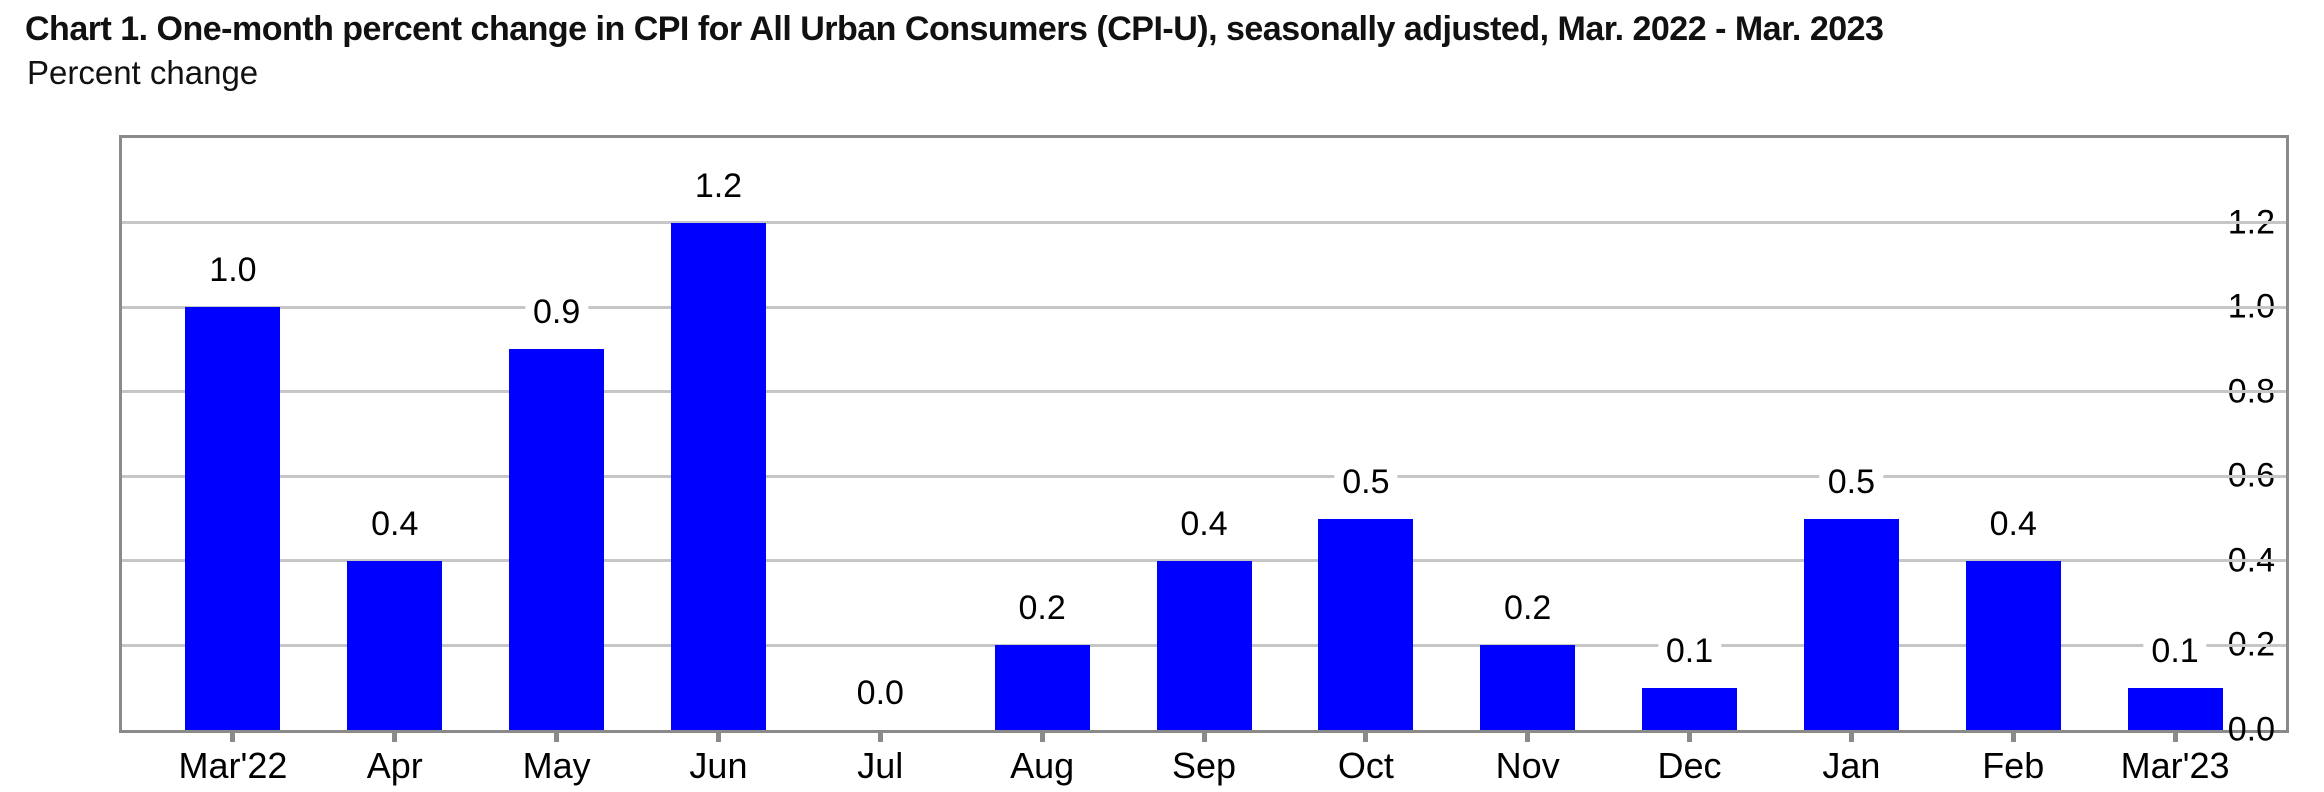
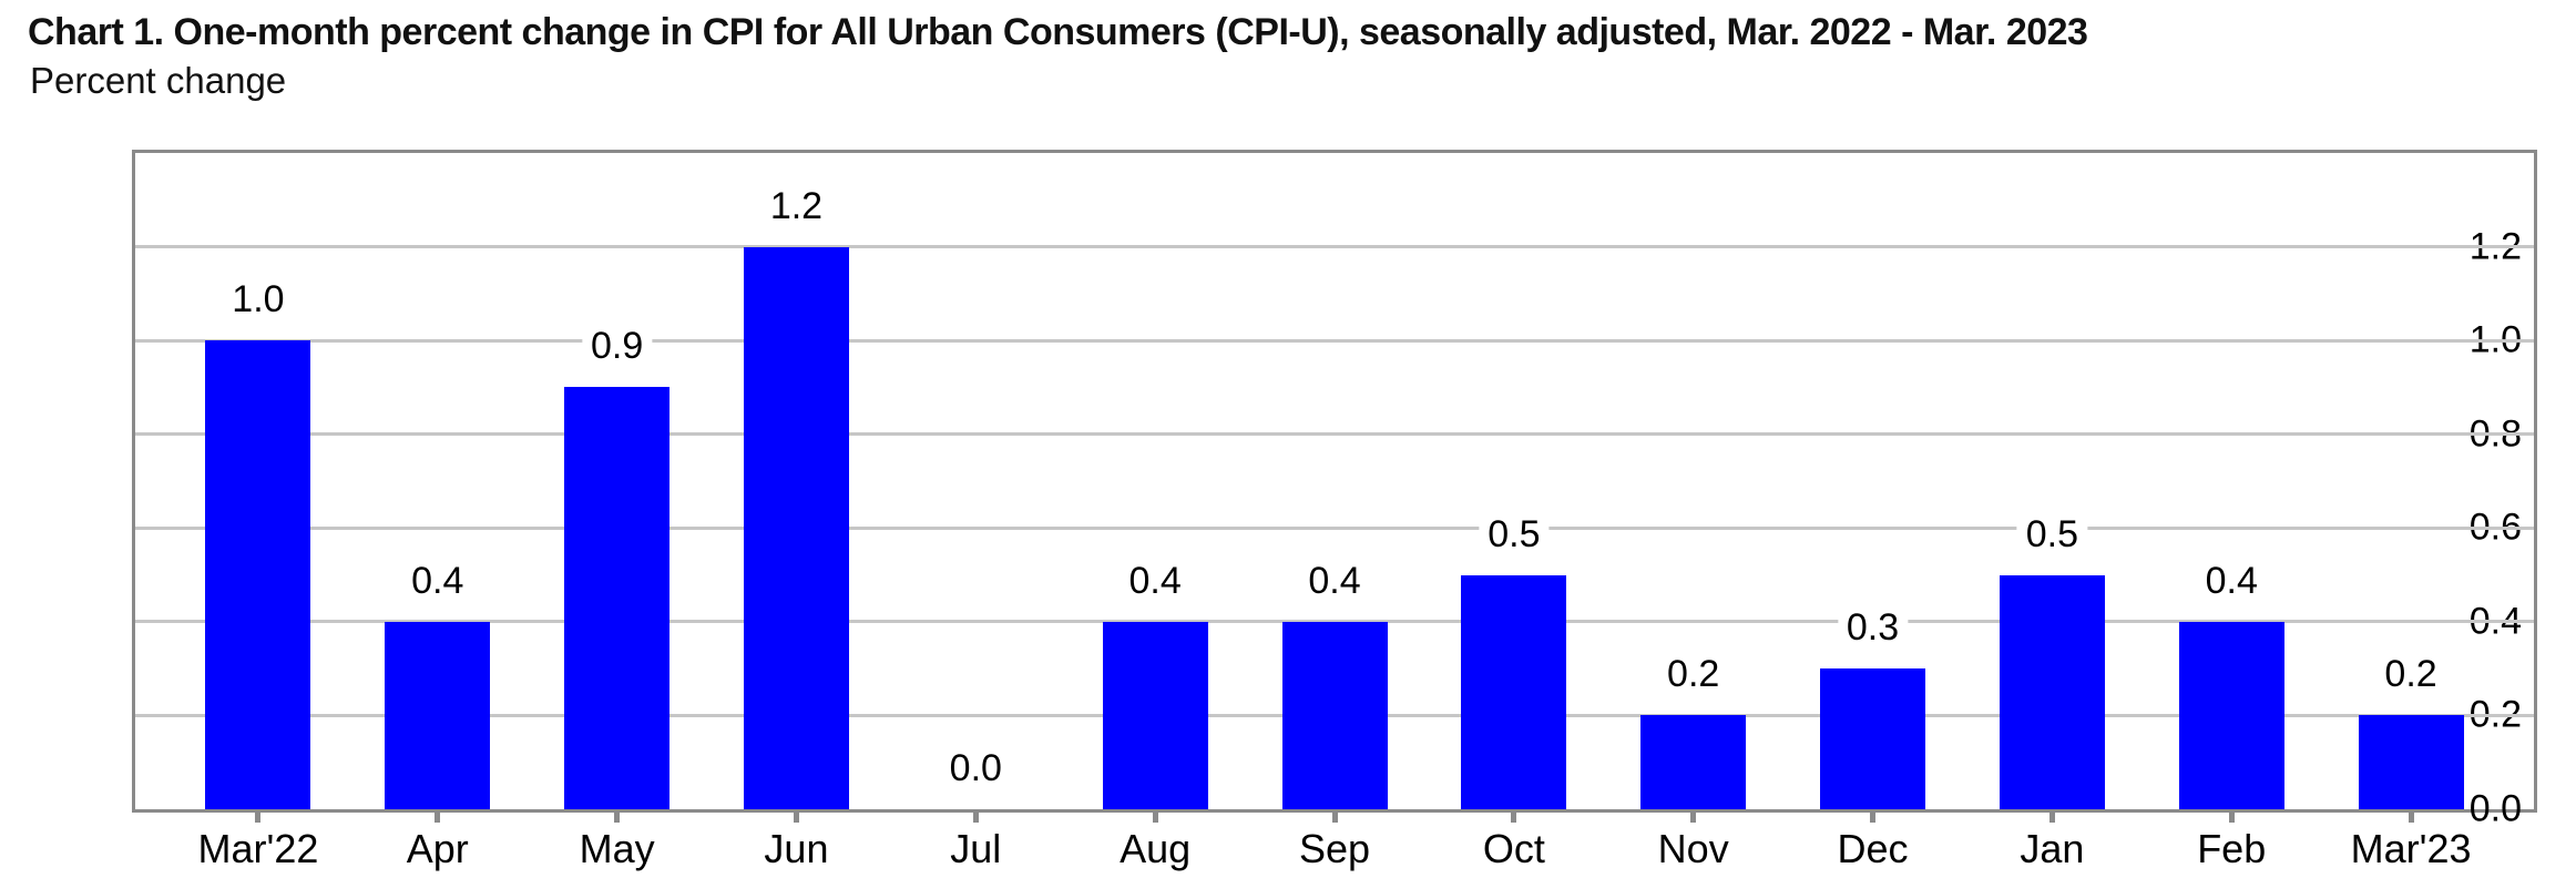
Aug: 0.2 -> 0.4
Dec: 0.1 -> 0.3
Mar'23: 0.1 -> 0.2
